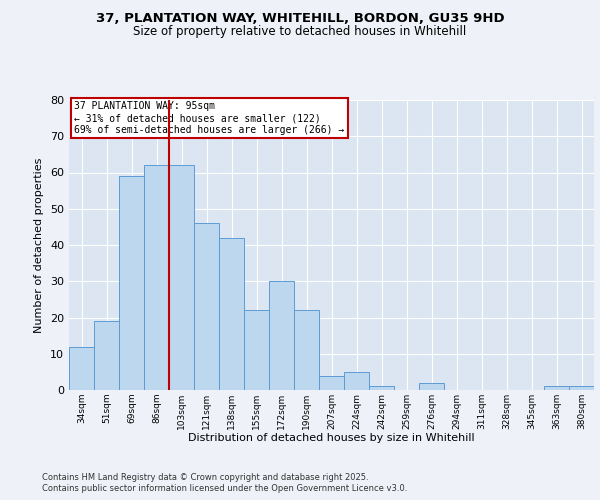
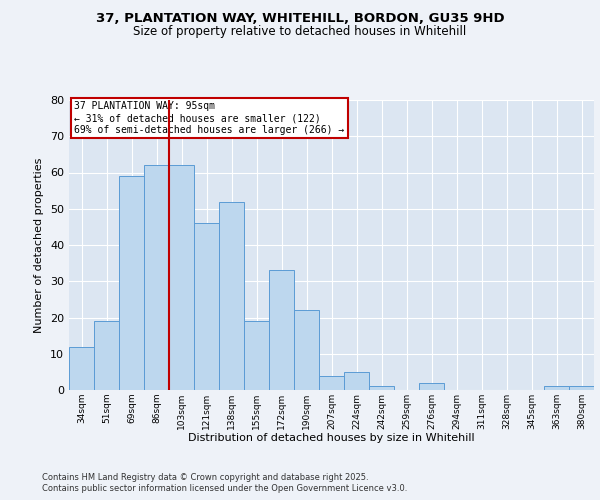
138sqm: 42 -> 52
155sqm: 22 -> 19
172sqm: 30 -> 33
